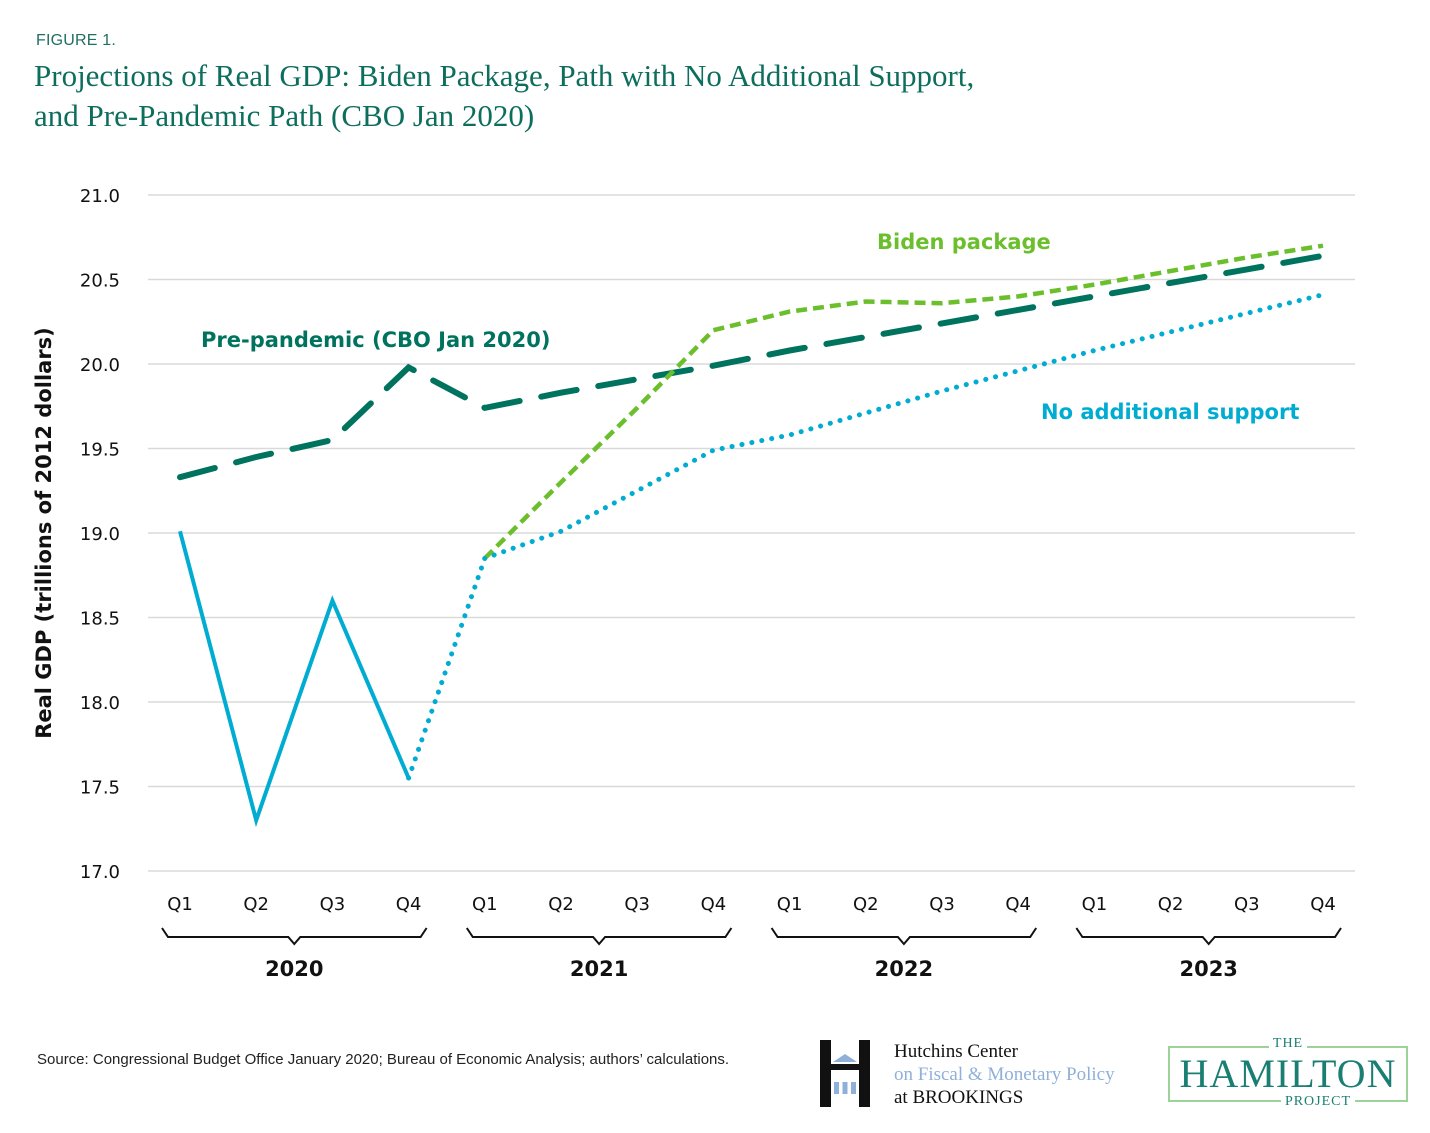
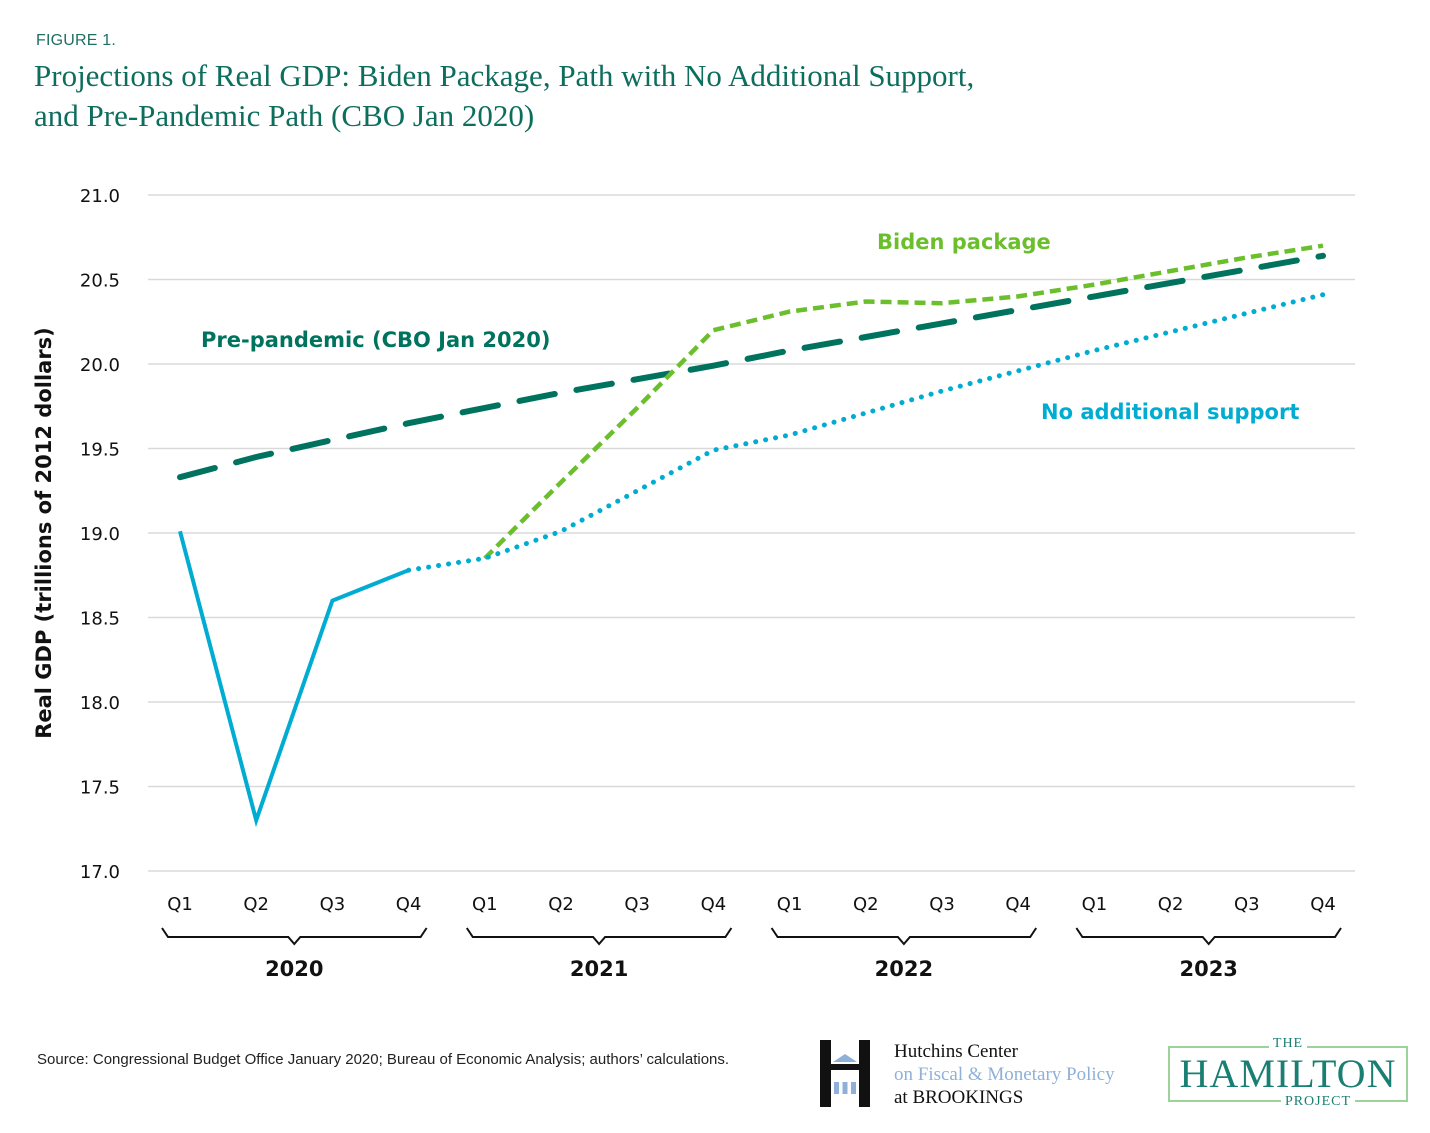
Pre-pandemic (CBO Jan 2020)/Q4 2020: 19.98 -> 19.65
No additional support/Q4 2020: 17.55 -> 18.78
